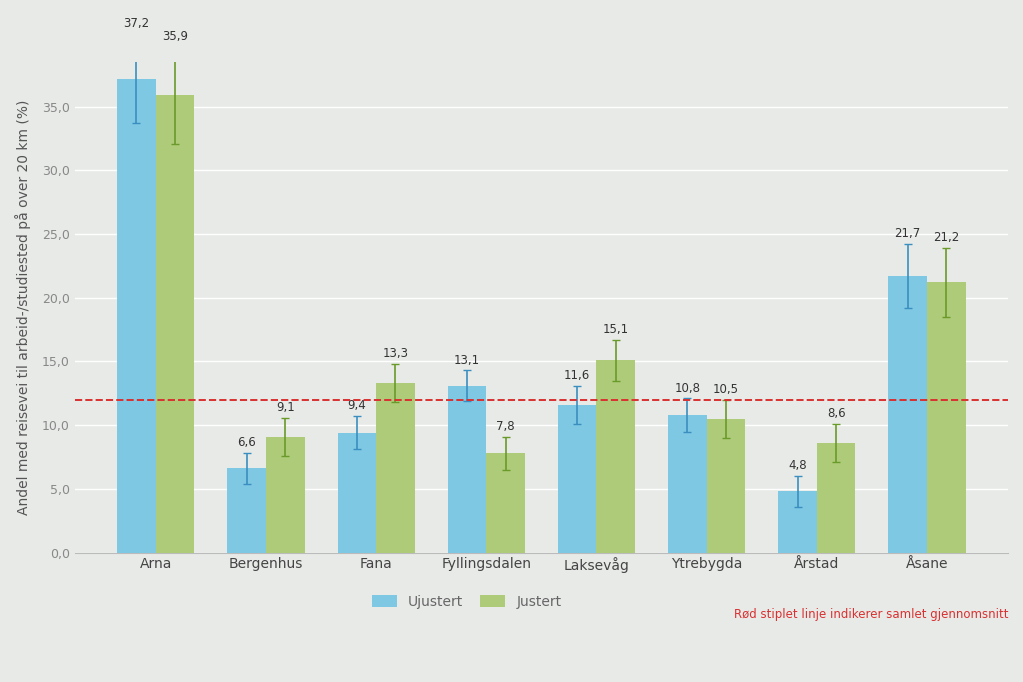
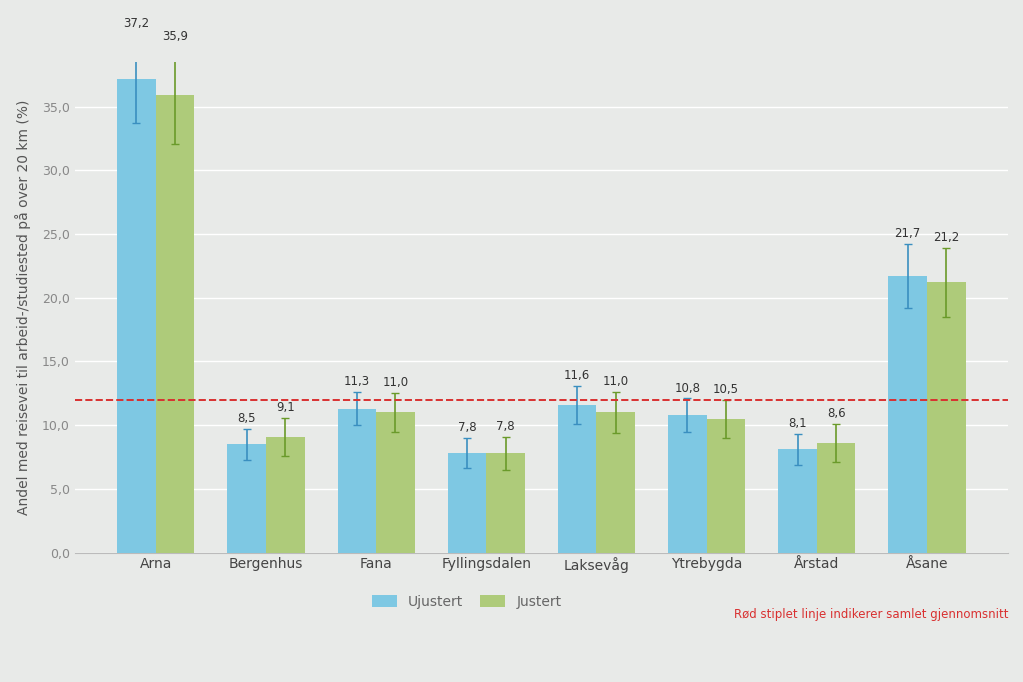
Ujustert/Bergenhus: 6,6 -> 8,5
Ujustert/Fana: 9,4 -> 11,3
Justert/Fana: 13,3 -> 11,0
Ujustert/Fyllingsdalen: 13,1 -> 7,8
Justert/Laksevåg: 15,1 -> 11,0
Ujustert/Årstad: 4,8 -> 8,1
